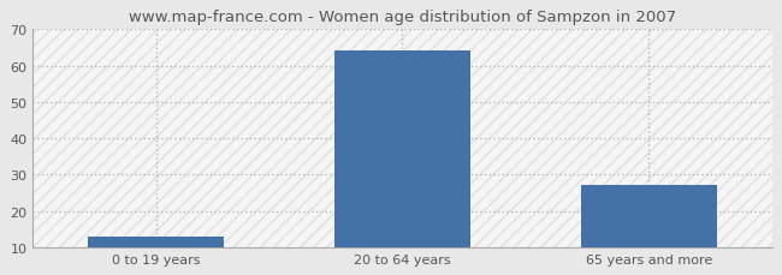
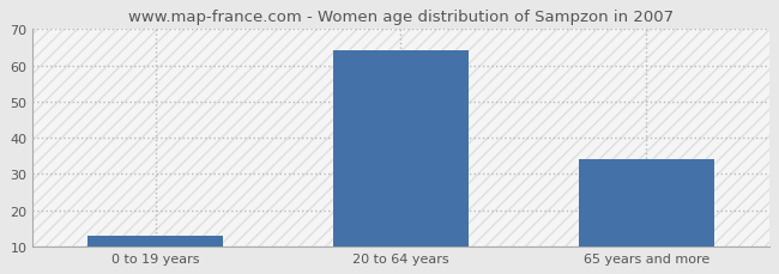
65 years and more: 27 -> 34
